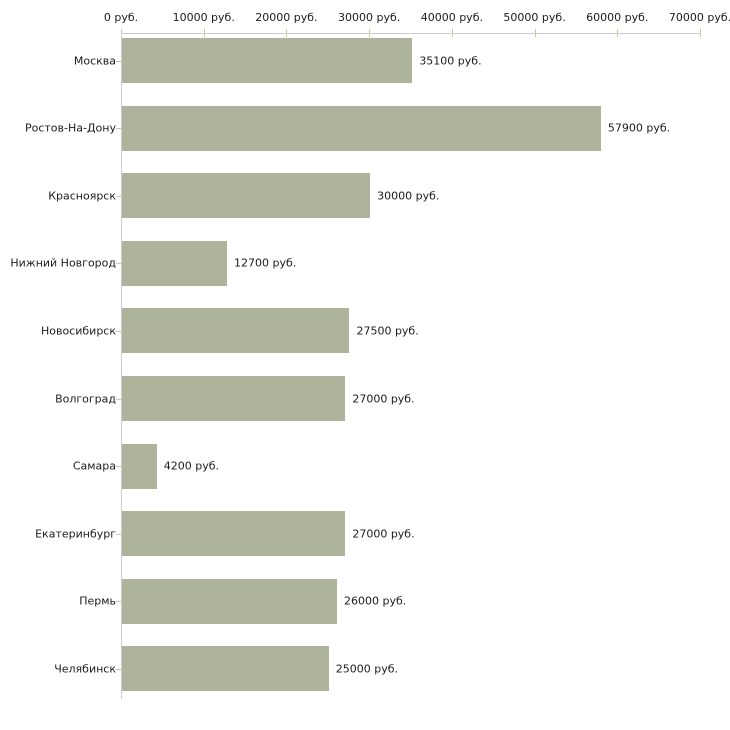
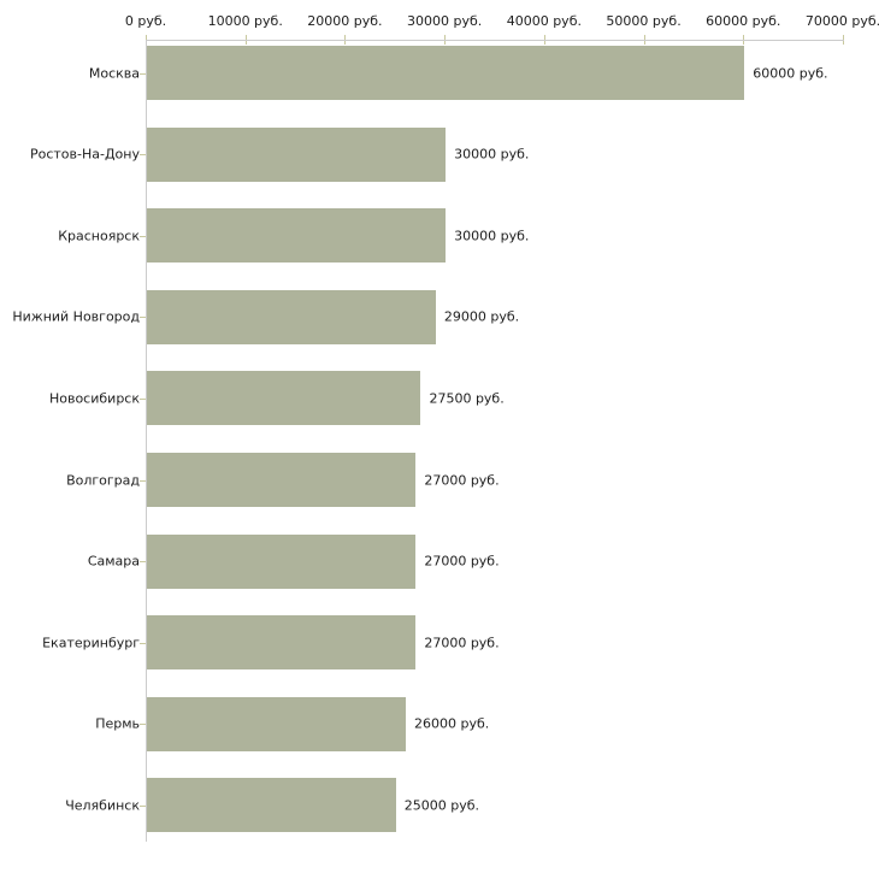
Москва: 35100 -> 60000
Ростов-На-Дону: 57900 -> 30000
Нижний Новгород: 12700 -> 29000
Самара: 4200 -> 27000
